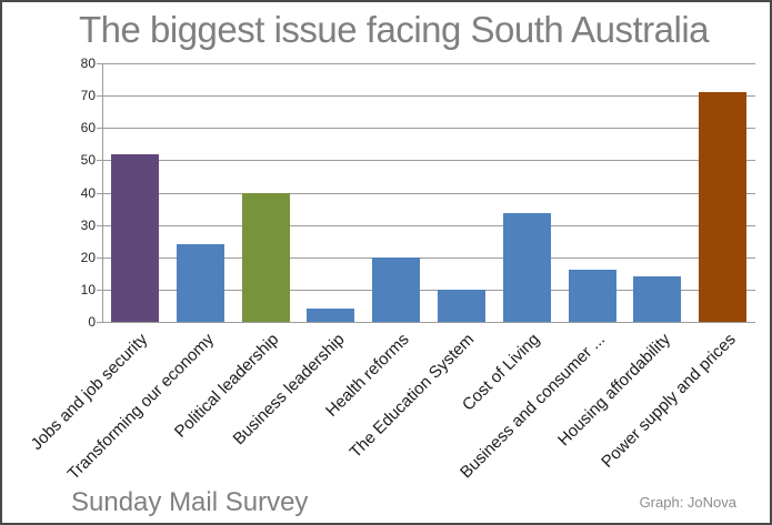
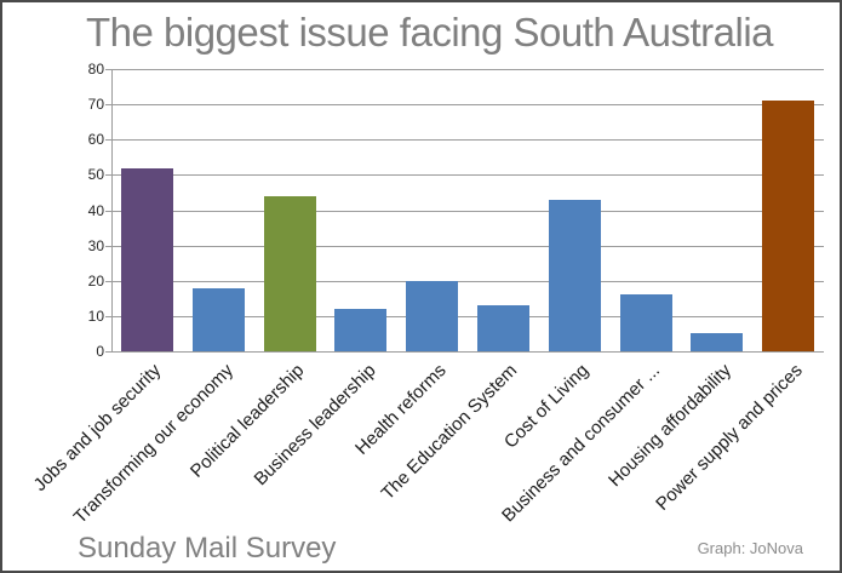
Transforming our economy: 24 -> 18
Political leadership: 40 -> 44
Business leadership: 4 -> 12
The Education System: 10 -> 13
Cost of Living: 34 -> 43
Housing affordability: 14 -> 5
